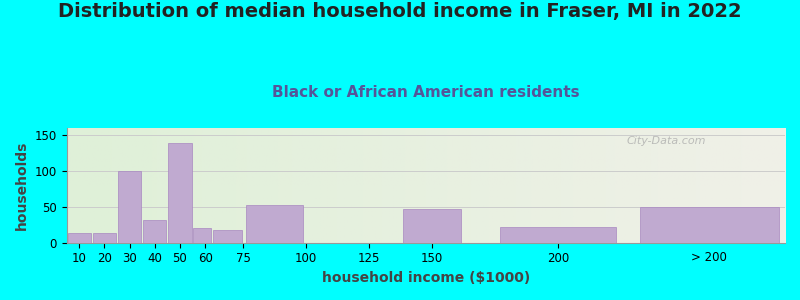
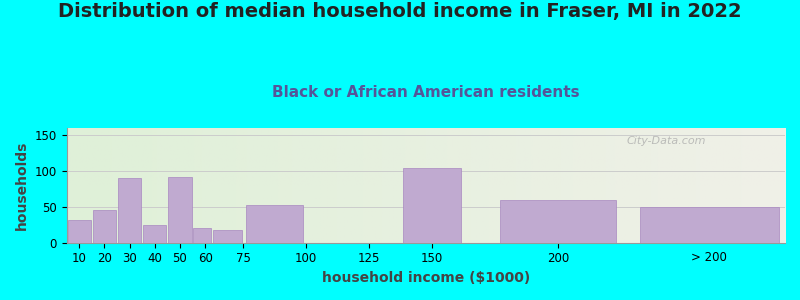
10: 14 -> 32
20: 14 -> 46
30: 100 -> 90
40: 32 -> 24
50: 138 -> 92
150: 47 -> 104
200: 22 -> 60
